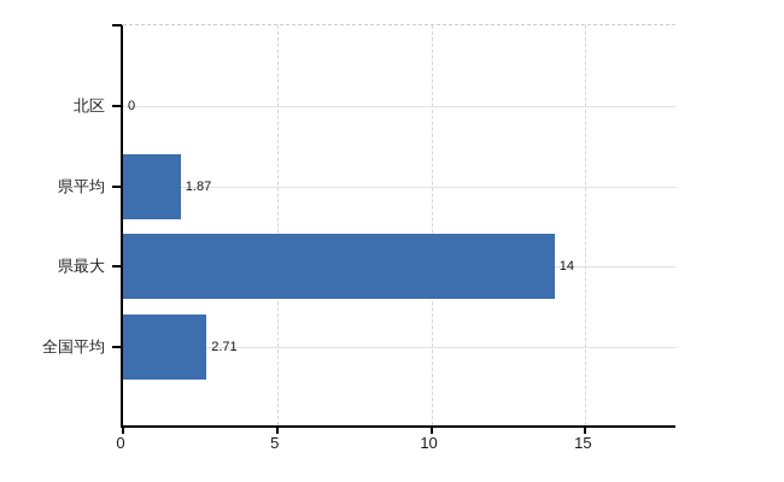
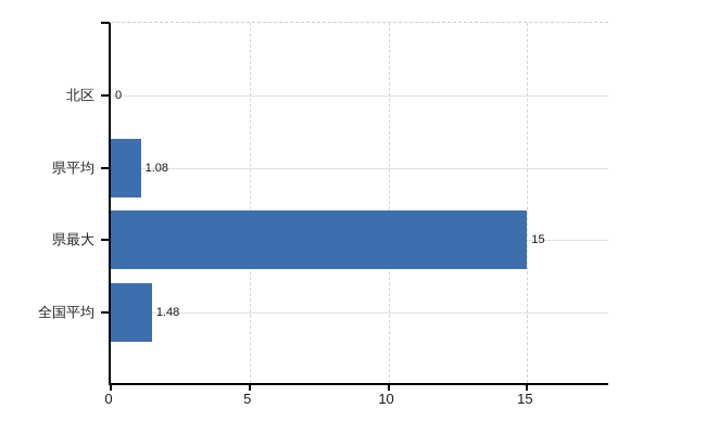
県平均: 1.87 -> 1.08
県最大: 14 -> 15
全国平均: 2.71 -> 1.48
